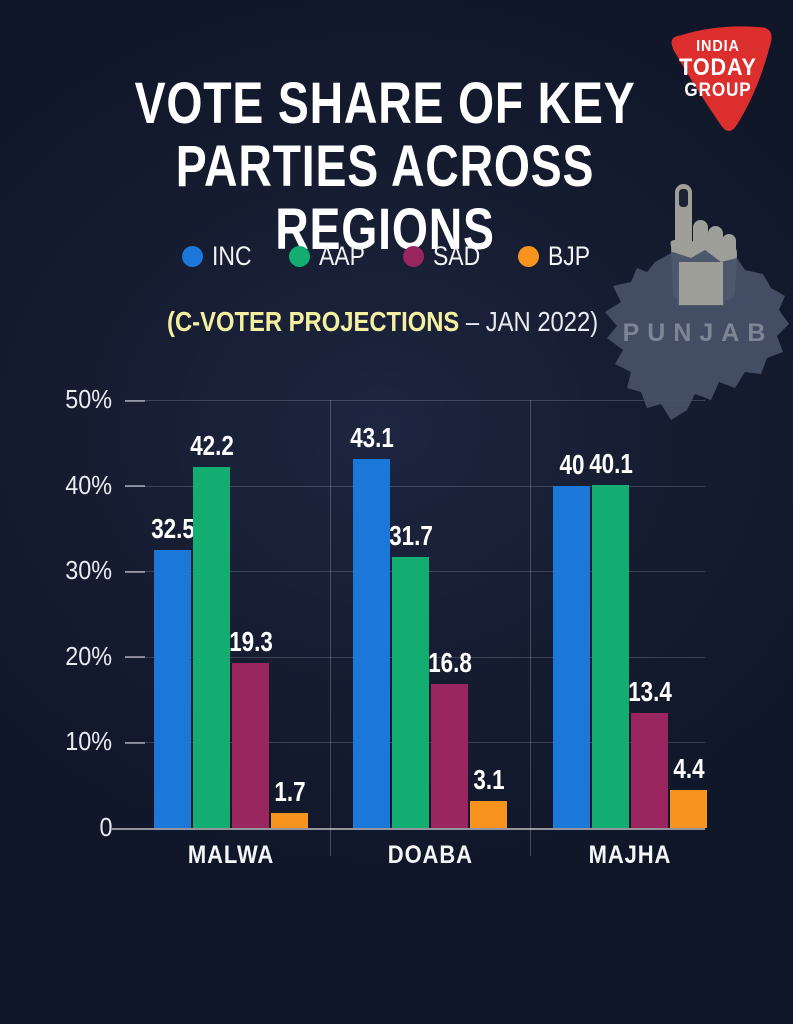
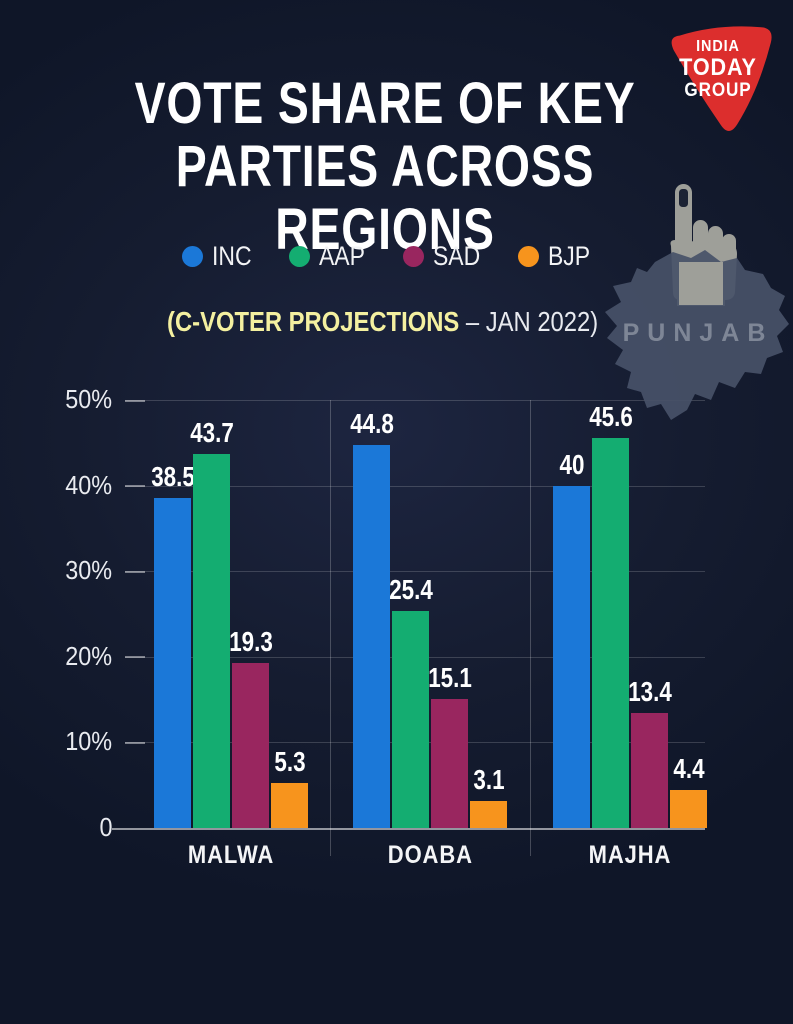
INC/MALWA: 32.5 -> 38.5
AAP/MALWA: 42.2 -> 43.7
BJP/MALWA: 1.7 -> 5.3
INC/DOABA: 43.1 -> 44.8
AAP/DOABA: 31.7 -> 25.4
SAD/DOABA: 16.8 -> 15.1
AAP/MAJHA: 40.1 -> 45.6
